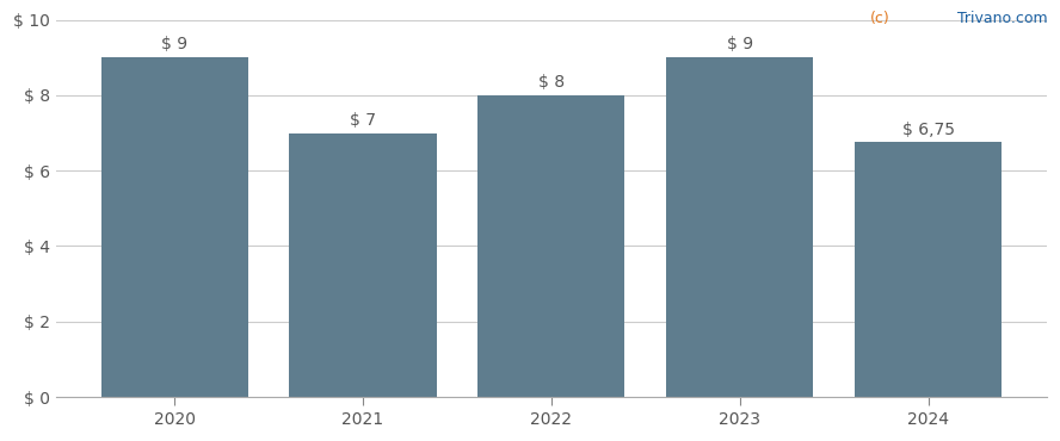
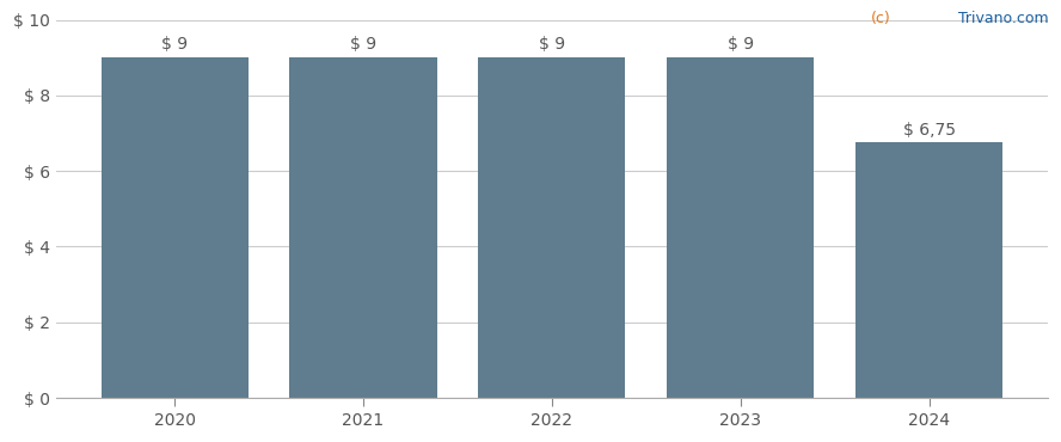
2021: 7 -> 9
2022: 8 -> 9
